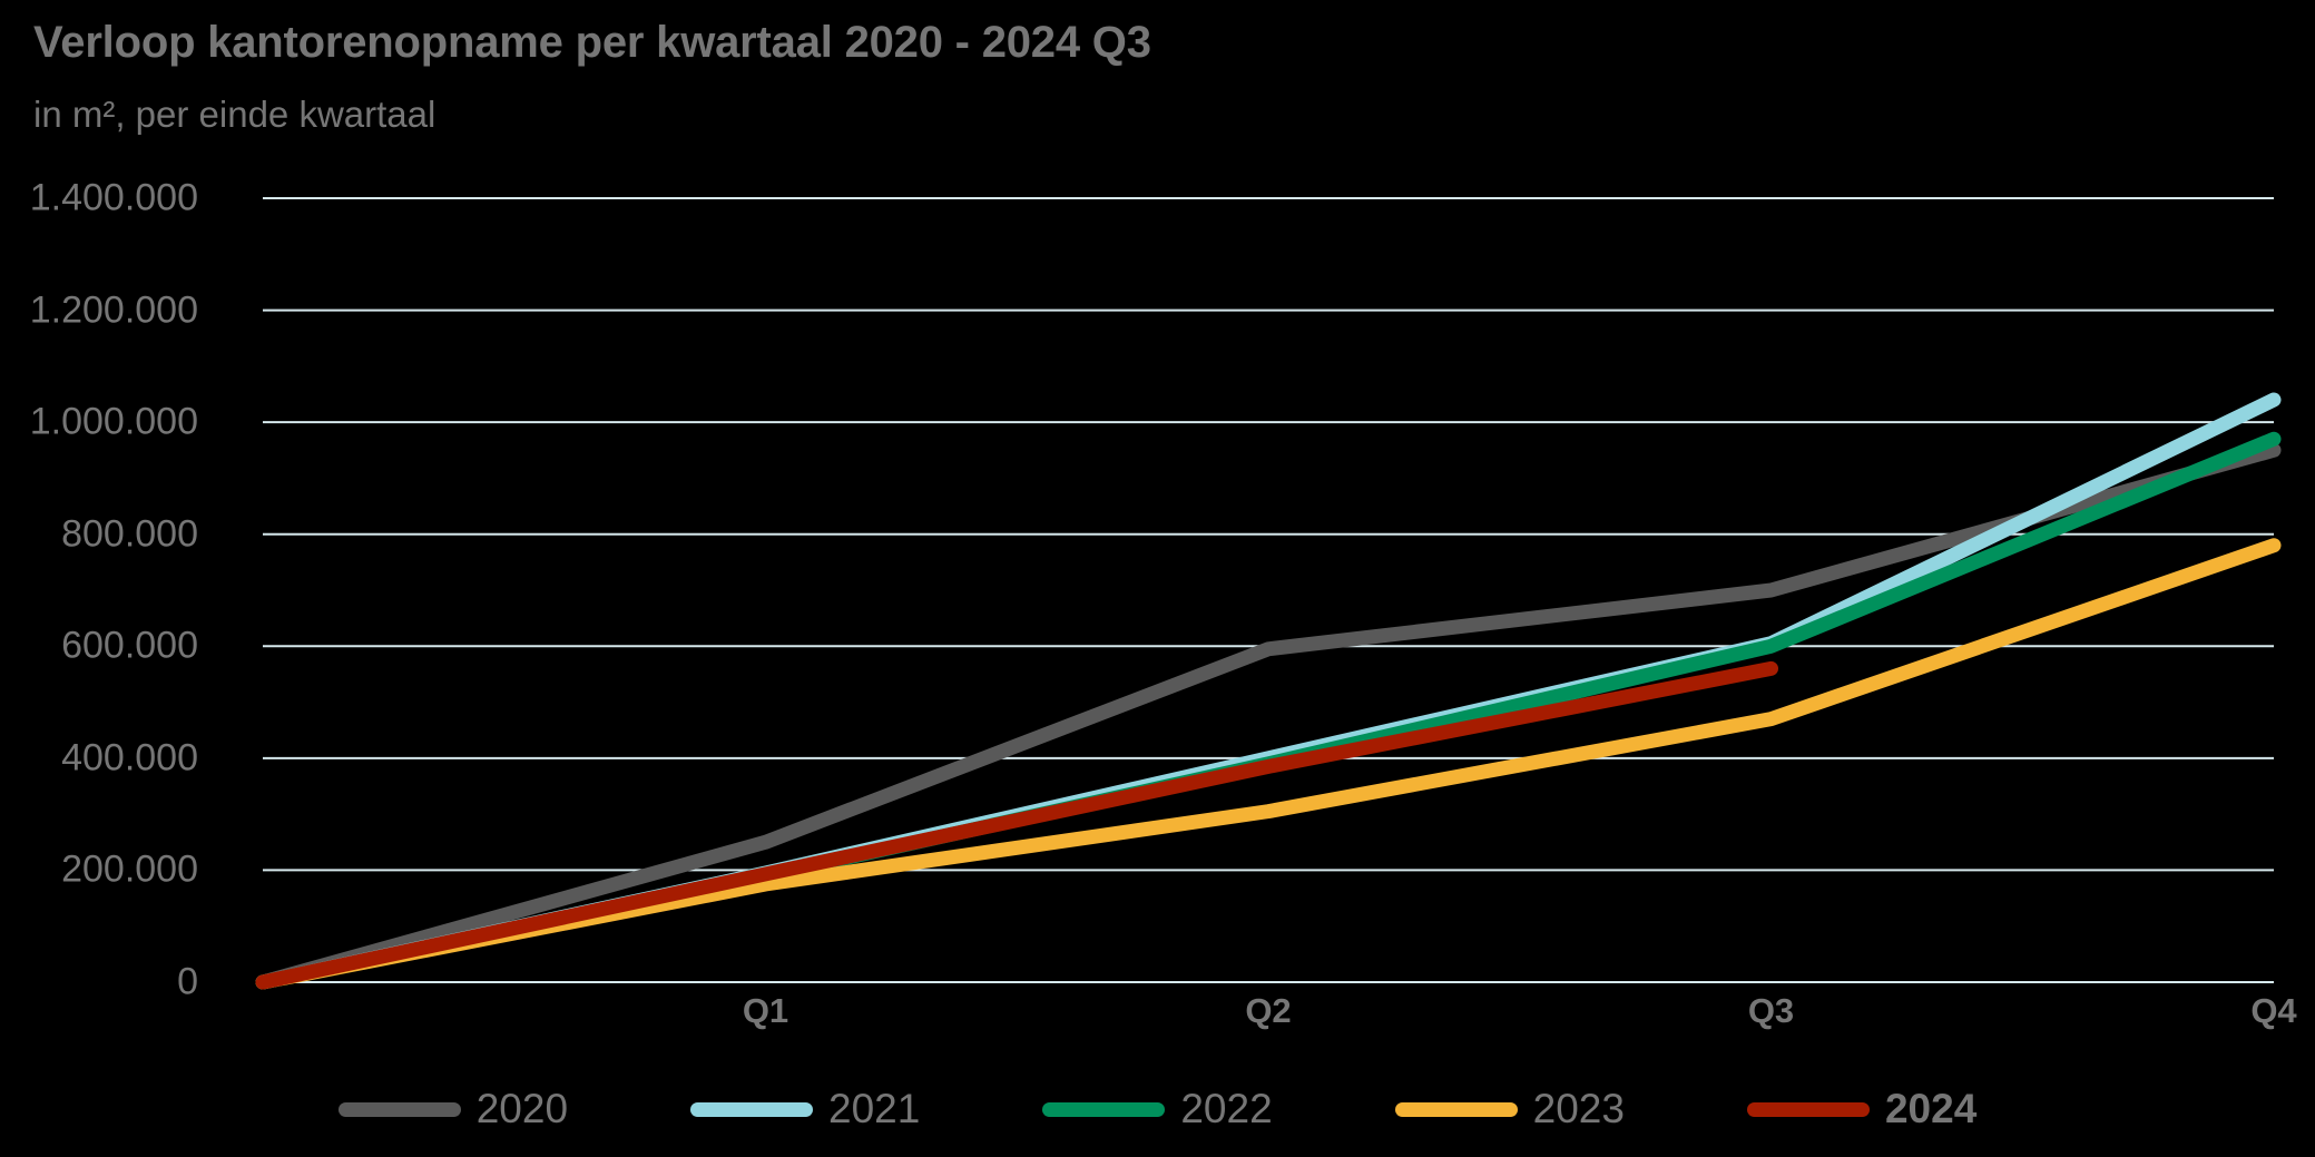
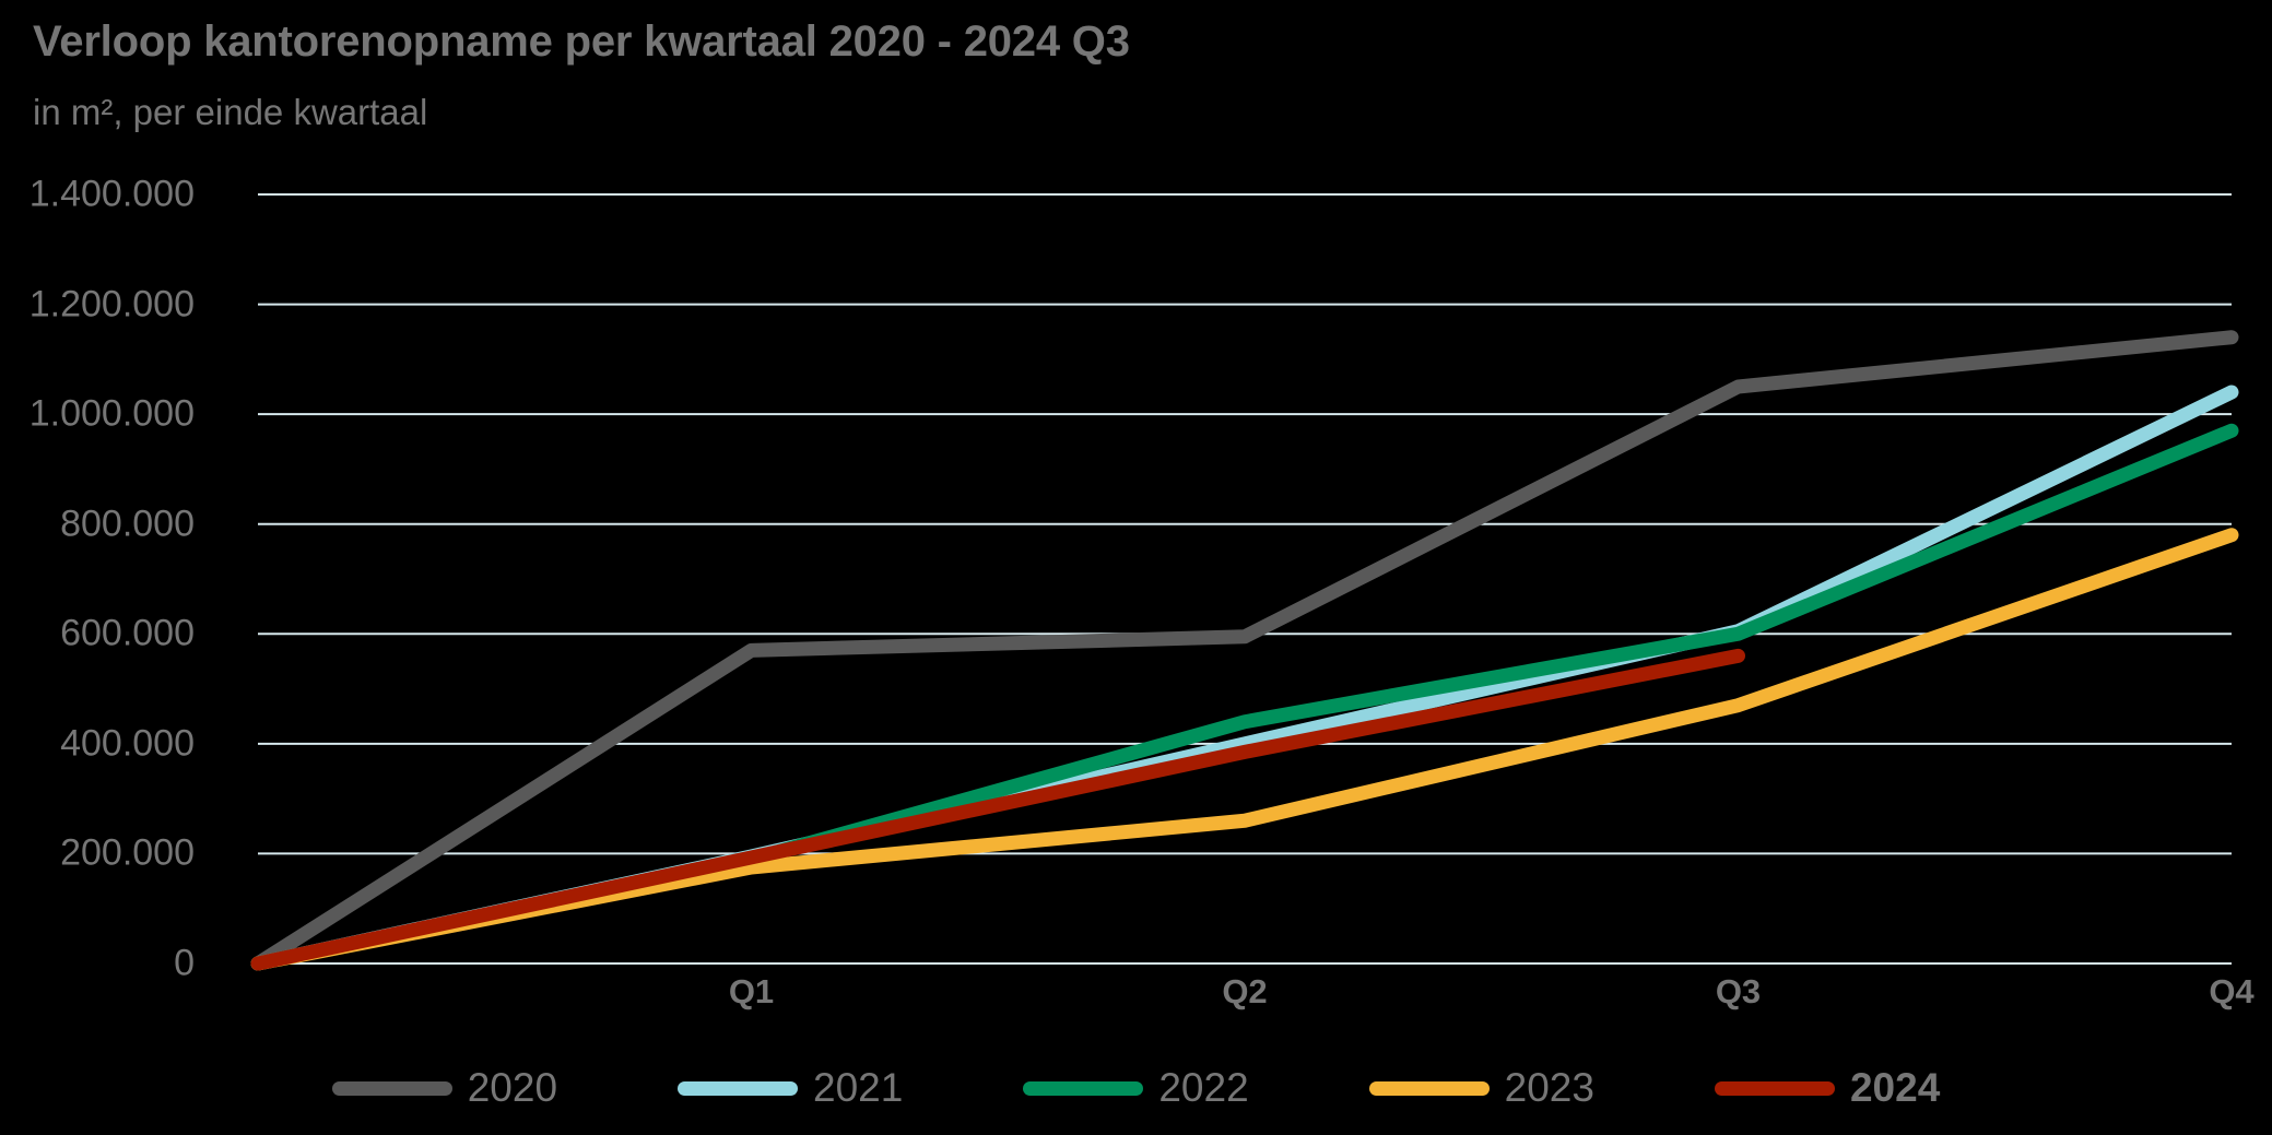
2020/Q1: 250000 -> 570000
2022/Q2: 390000 -> 440000
2023/Q2: 300000 -> 260000
2020/Q3: 700000 -> 1050000
2020/Q4: 950000 -> 1140000
